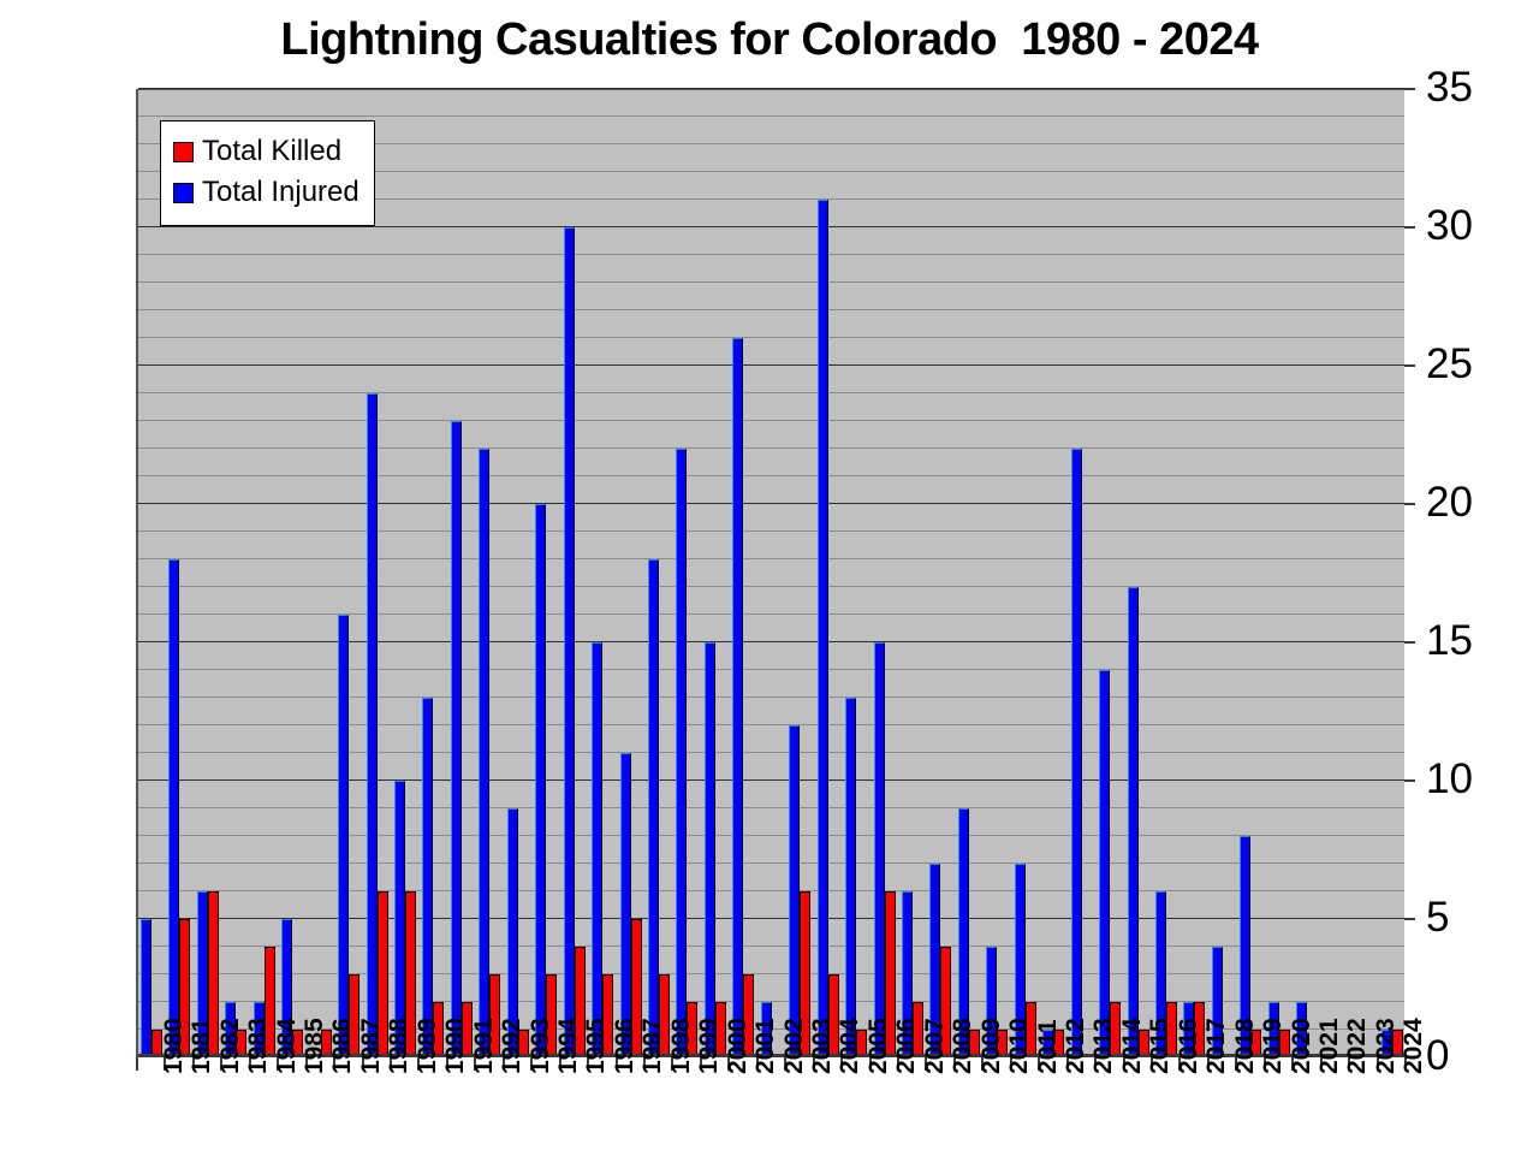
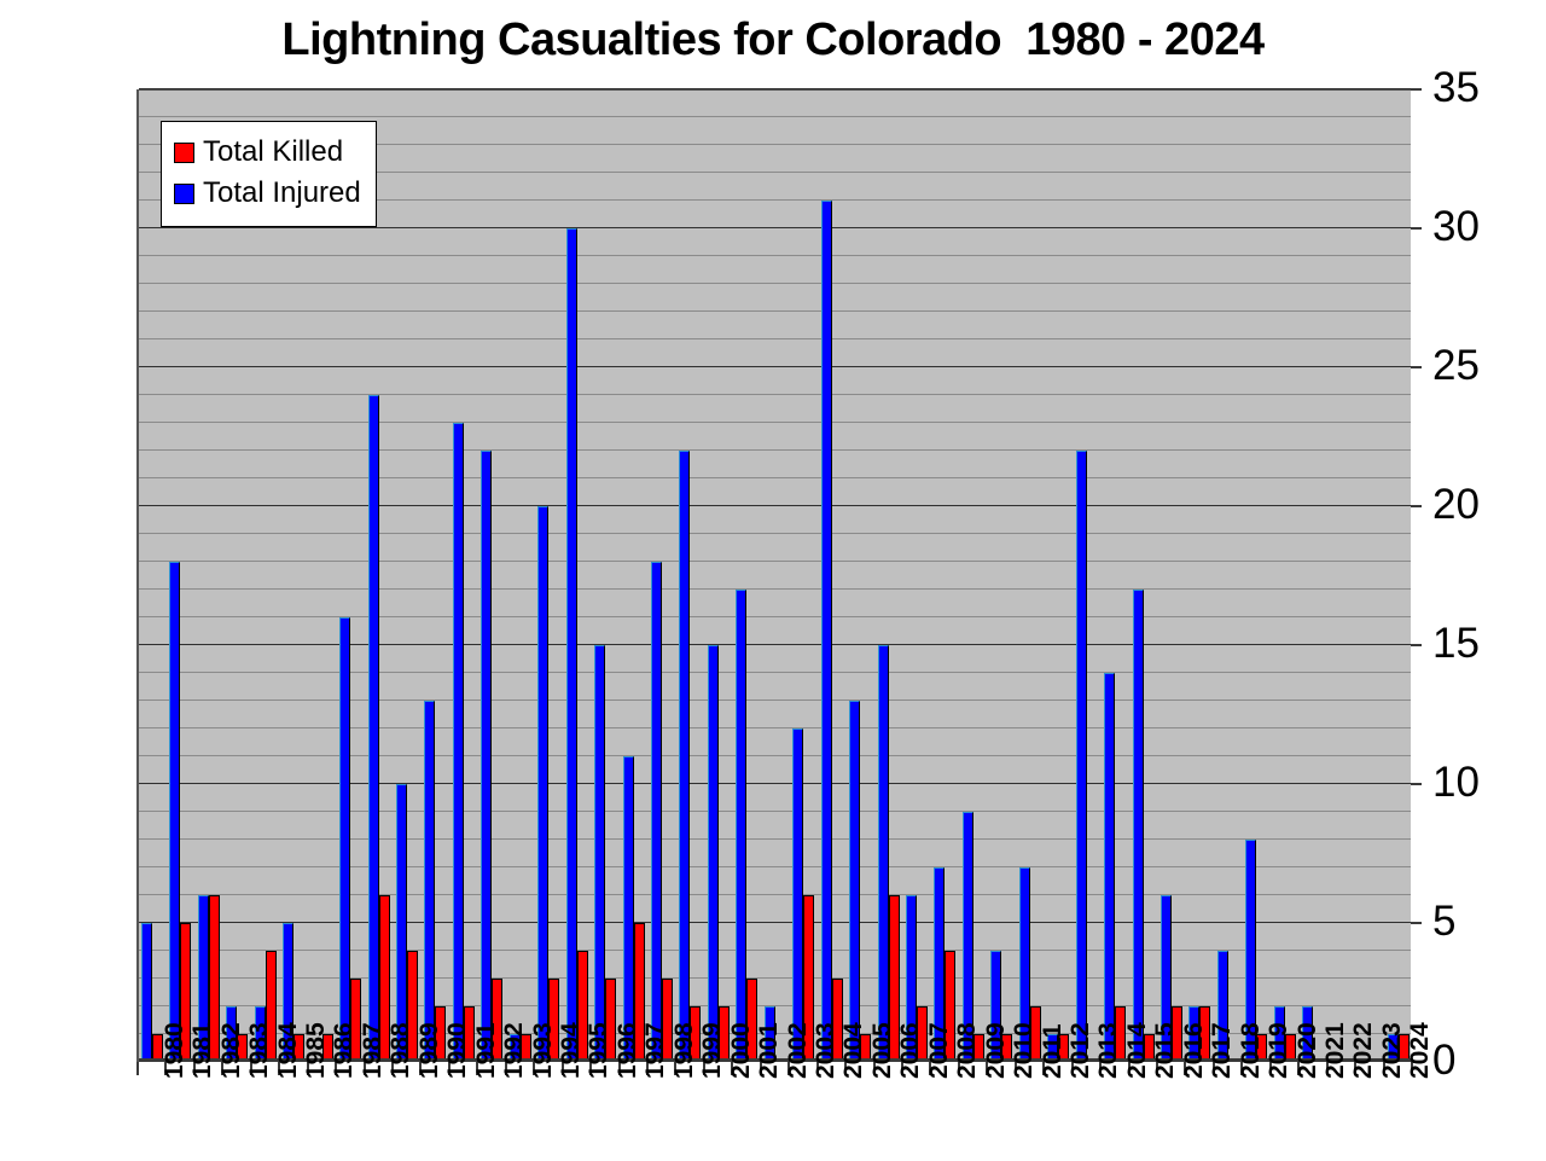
Total Killed/1989: 6 -> 4
Total Injured/1993: 9 -> 1
Total Injured/2001: 26 -> 17
